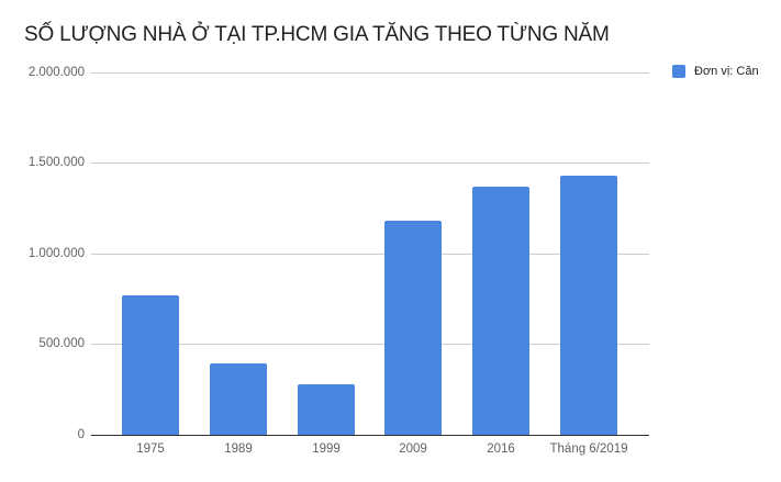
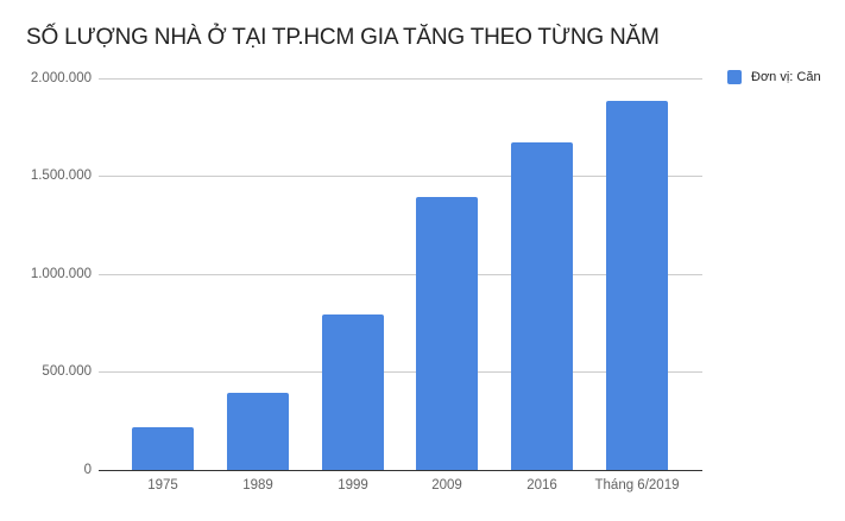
1975: 770000 -> 220000
1999: 280000 -> 800000
2009: 1180000 -> 1400000
2016: 1370000 -> 1670000
Tháng 6/2019: 1430000 -> 1880000
